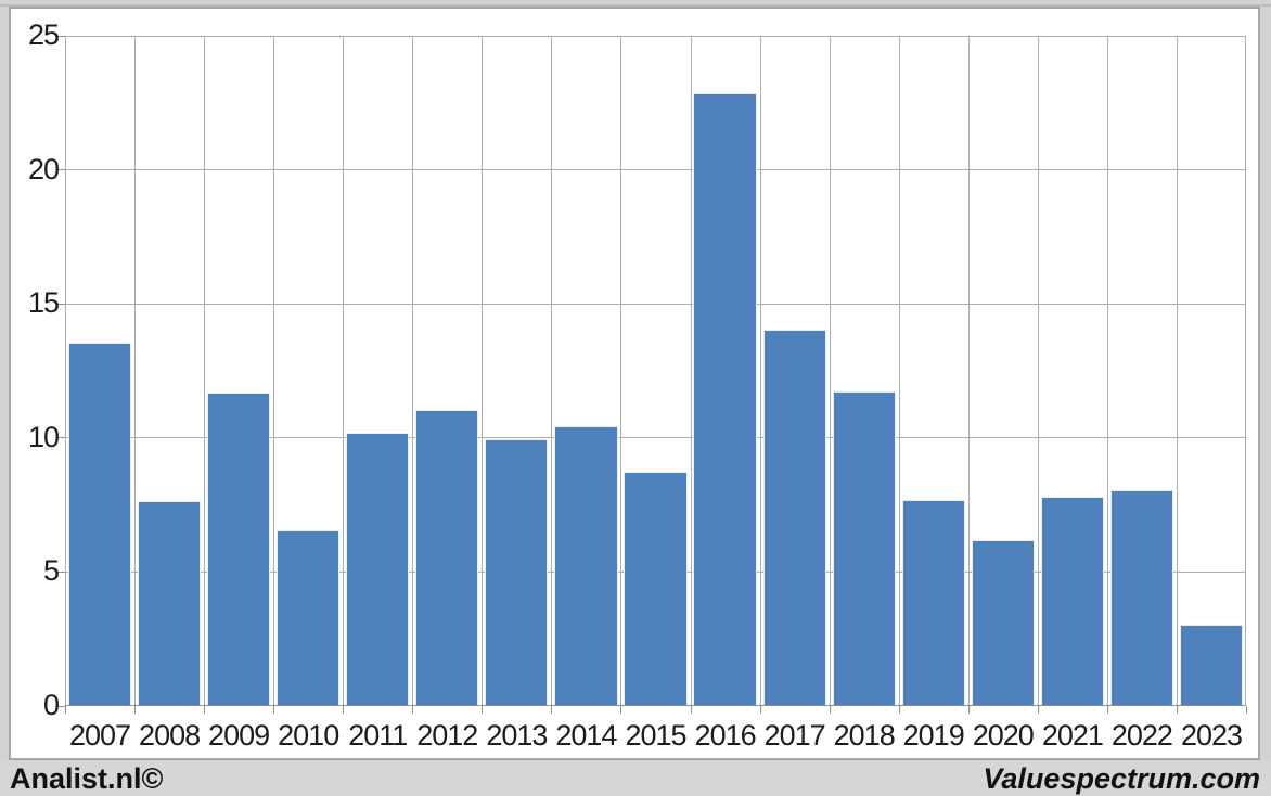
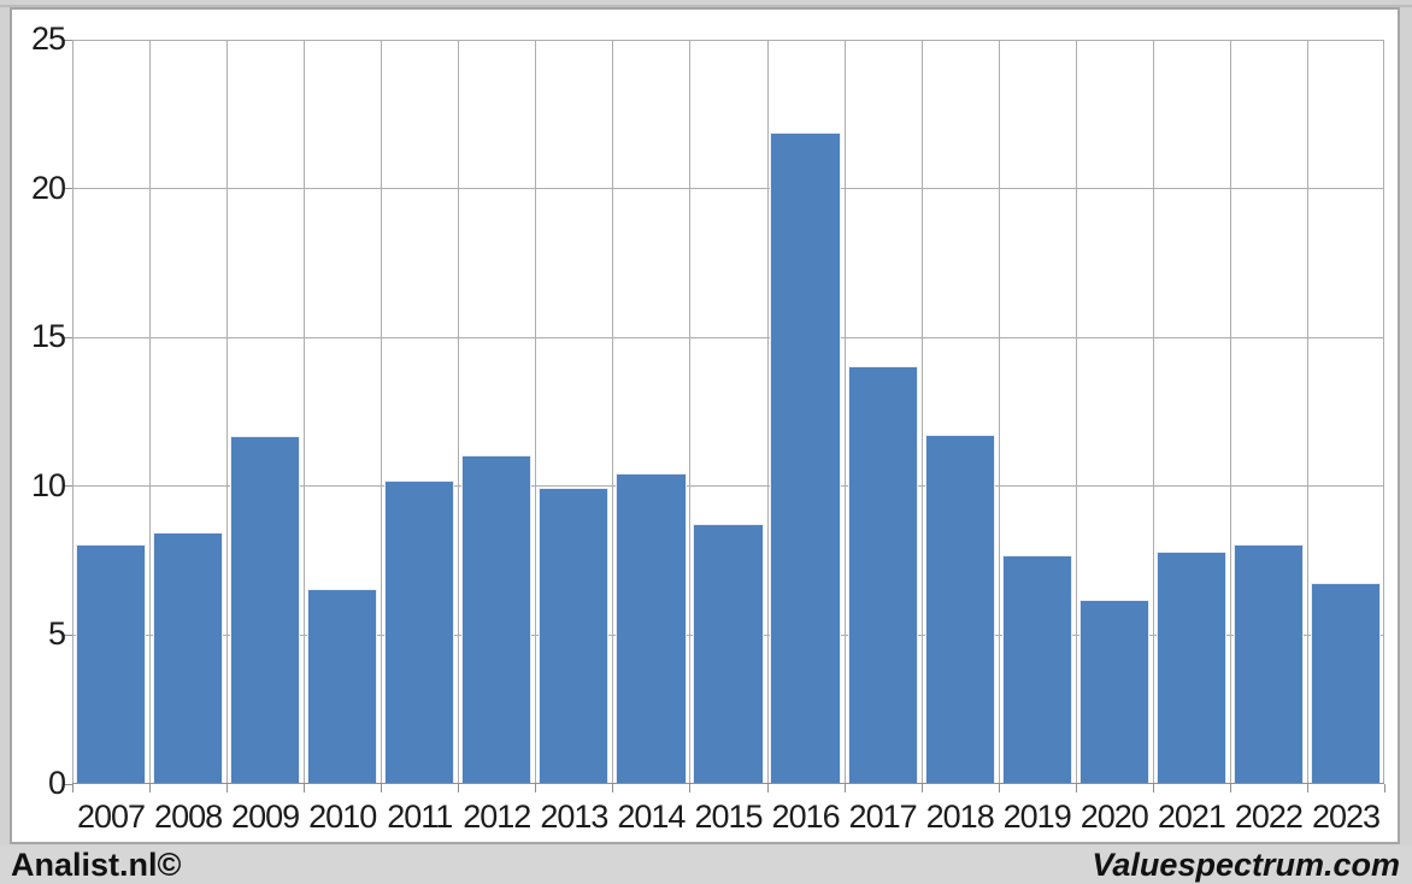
2007: 13.5 -> 8.0
2008: 7.6 -> 8.4
2016: 22.8 -> 21.9
2023: 3.0 -> 6.7
